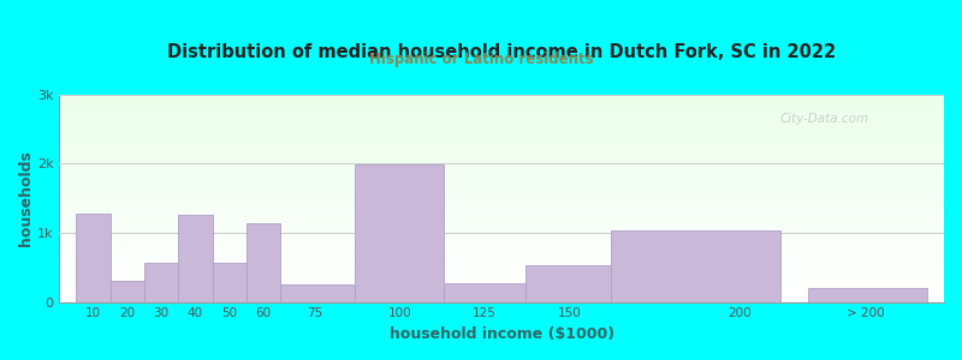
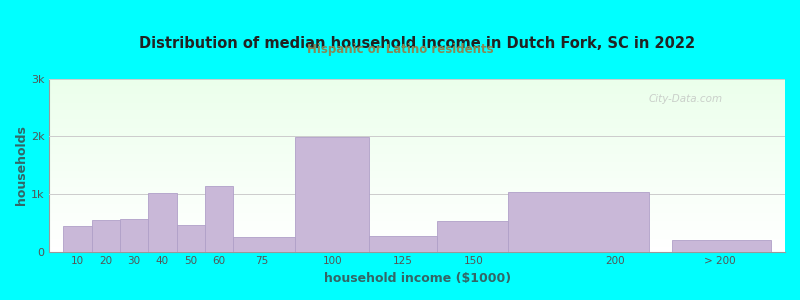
10: 1.28k -> 0.45k
20: 0.30k -> 0.55k
40: 1.26k -> 1.02k
50: 0.56k -> 0.46k
